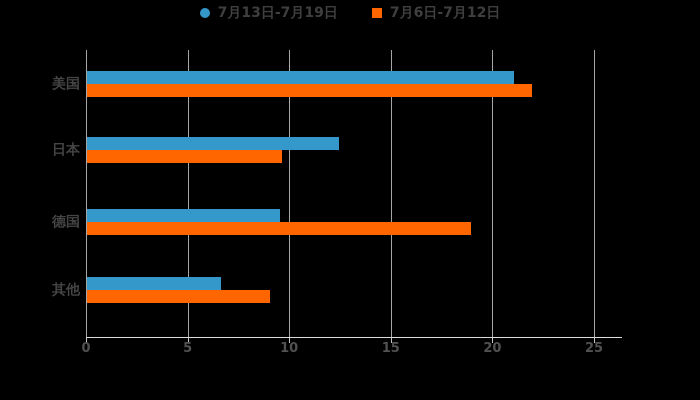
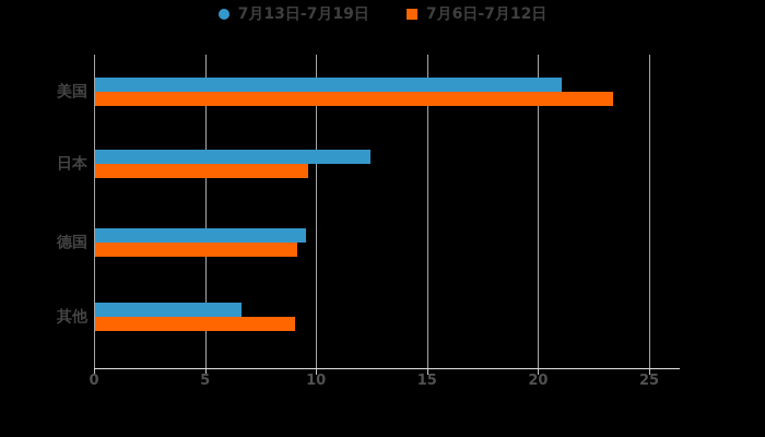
7月6日-7月12日/美国: 21.9 -> 23.3
7月6日-7月12日/德国: 18.9 -> 9.1
